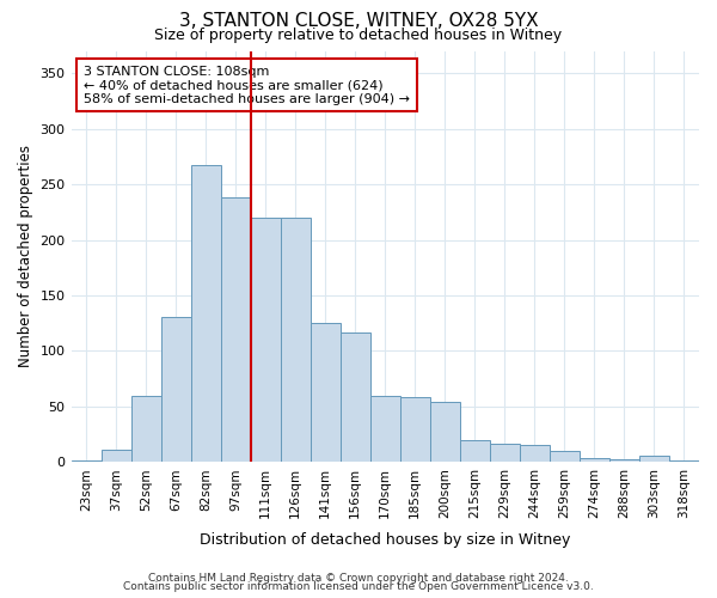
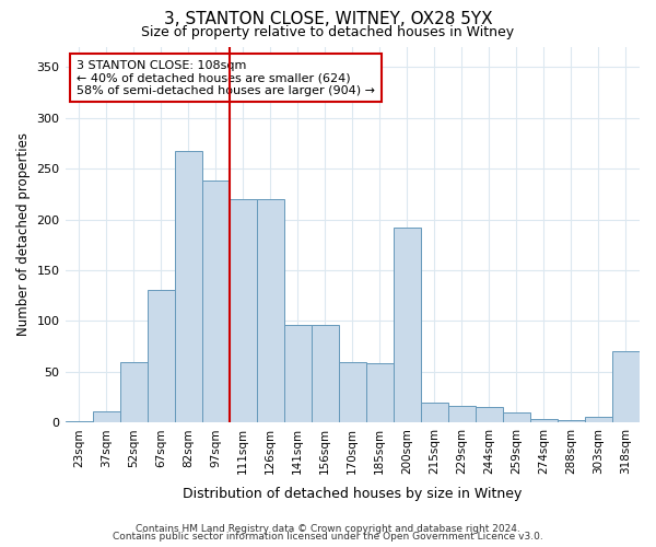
141sqm: 125 -> 96
156sqm: 117 -> 96
200sqm: 54 -> 192
318sqm: 2 -> 70
